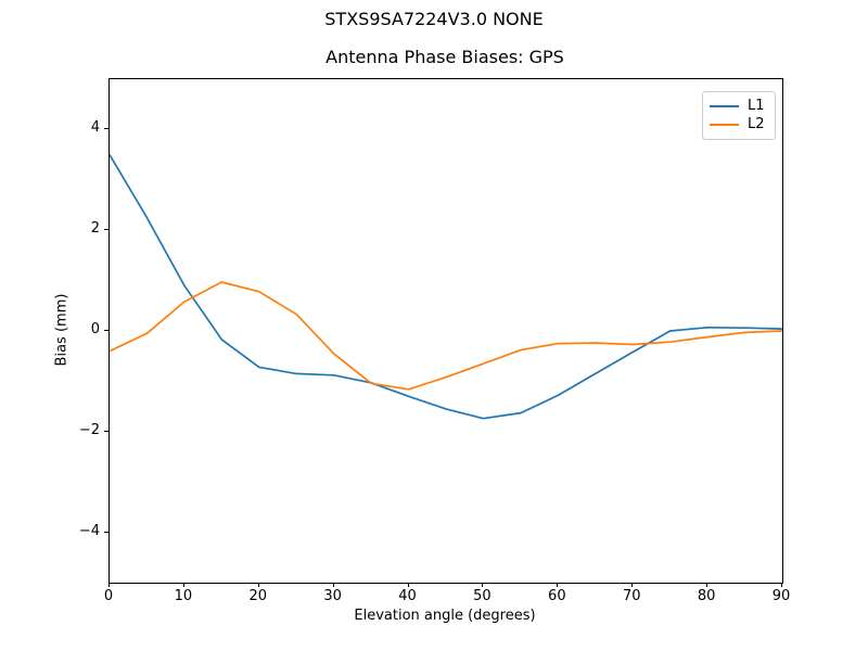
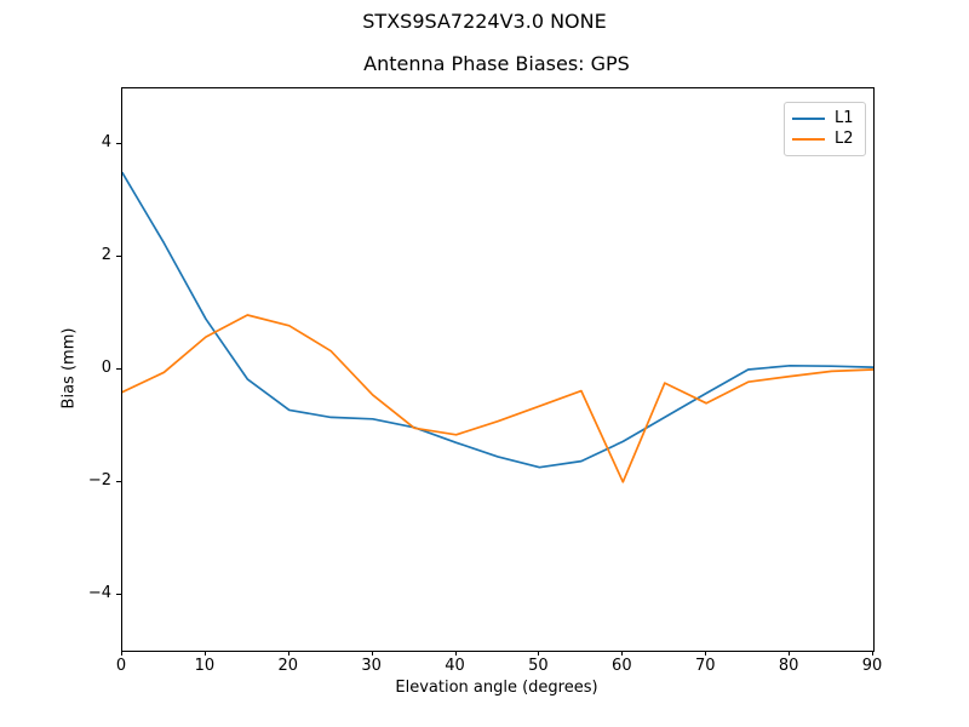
L2/60: -0.2 -> -2.0
L2/70: -0.3 -> -0.6
